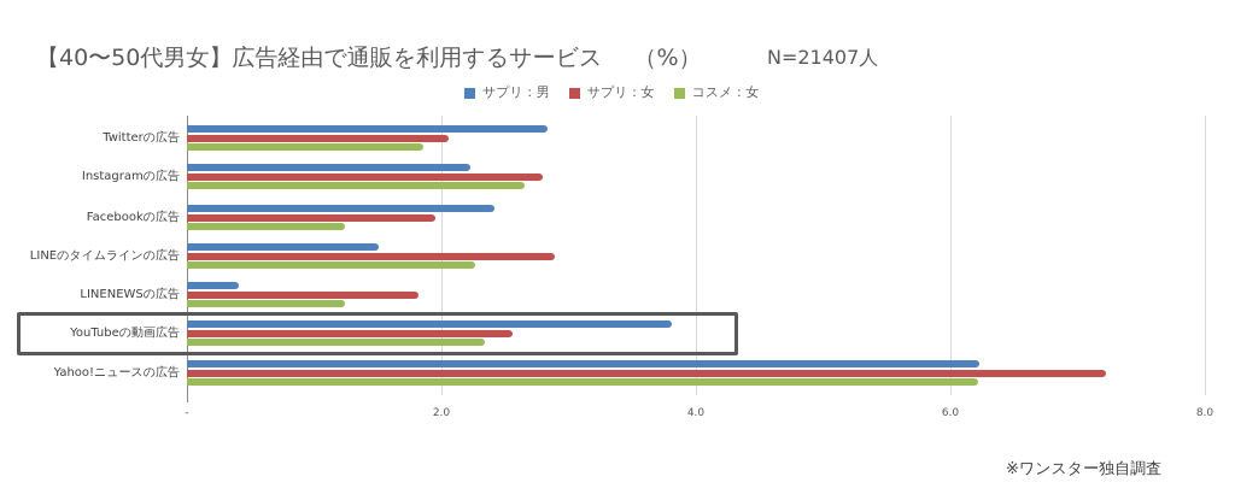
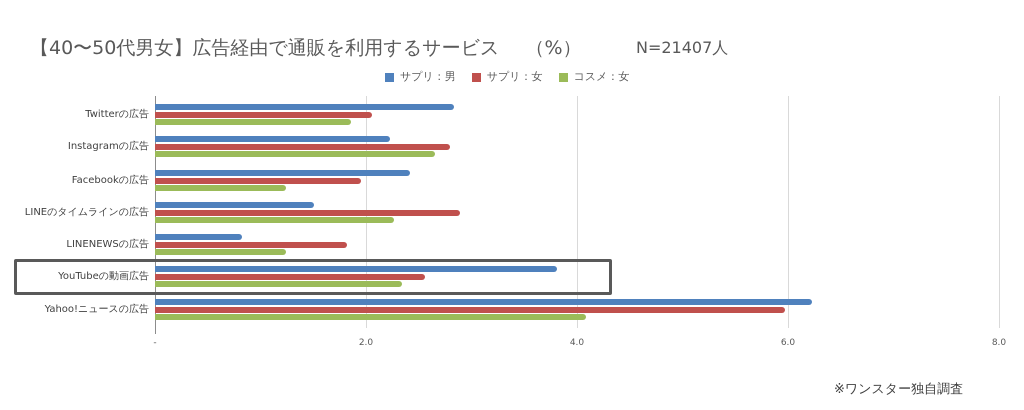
サプリ：男/LINENEWSの広告: 0.41 -> 0.82
サプリ：女/Yahoo!ニュースの広告: 7.22 -> 5.97
コスメ：女/Yahoo!ニュースの広告: 6.22 -> 4.09
